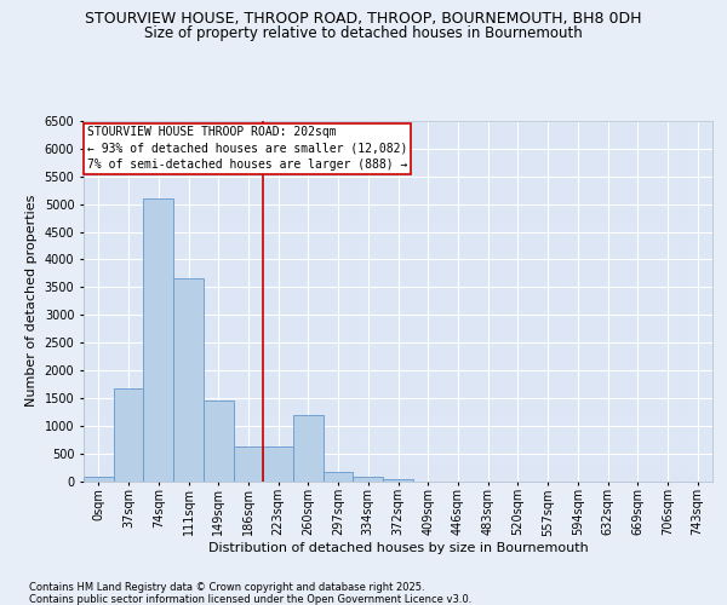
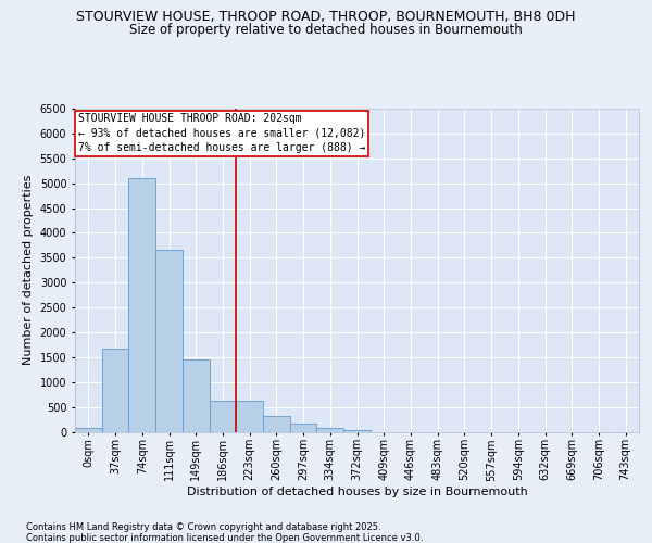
260sqm: 1200 -> 320
